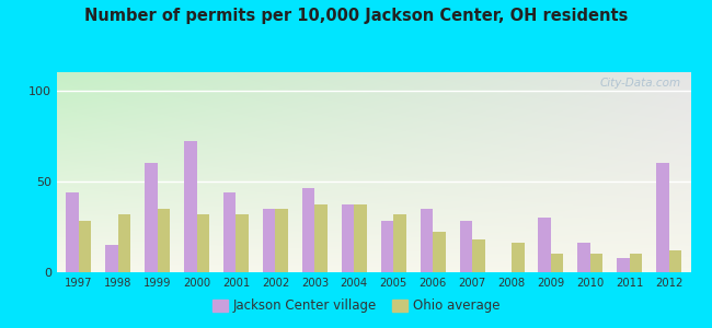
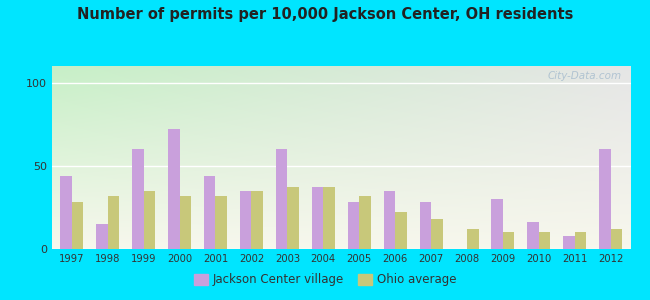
Jackson Center village/2003: 46 -> 60
Ohio average/2008: 16 -> 12
